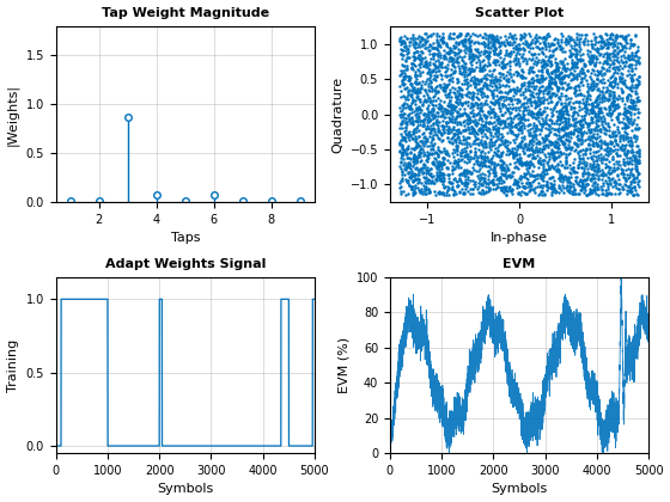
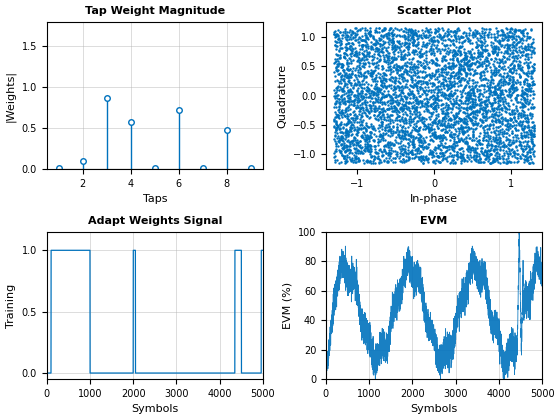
Tap Weight Magnitude/2: 0.01 -> 0.10
Tap Weight Magnitude/4: 0.08 -> 0.58
Tap Weight Magnitude/6: 0.08 -> 0.72
Tap Weight Magnitude/8: 0.01 -> 0.48
